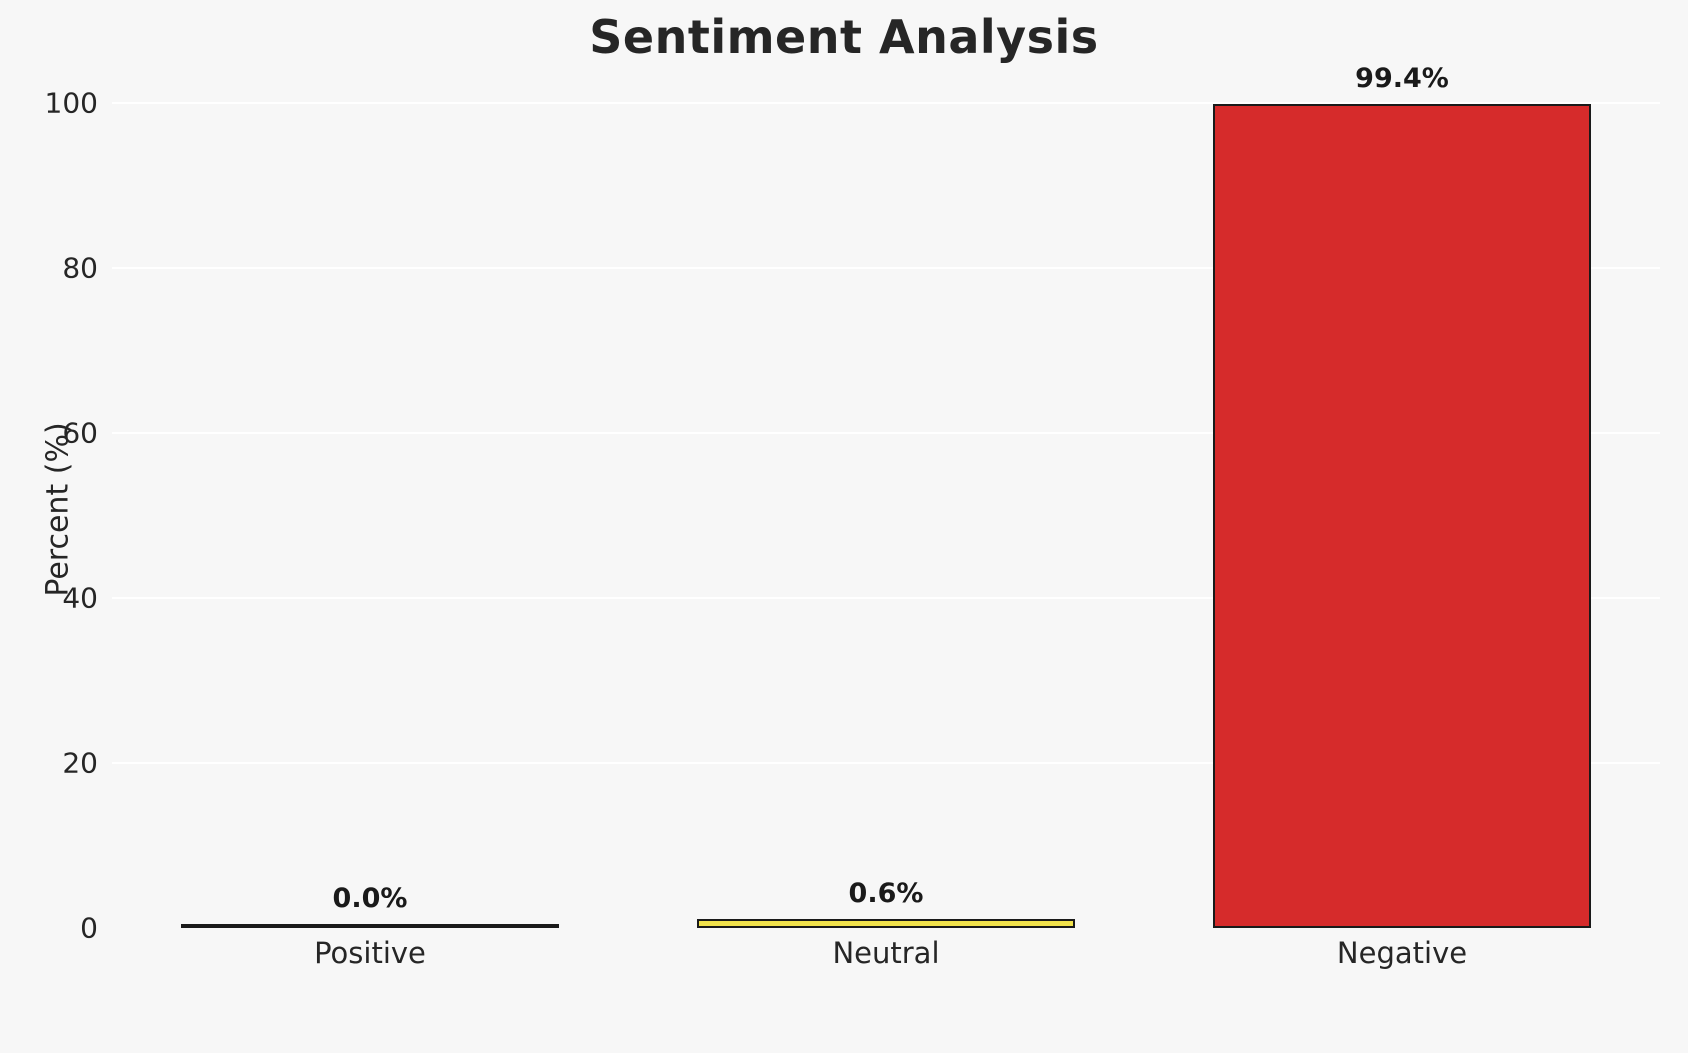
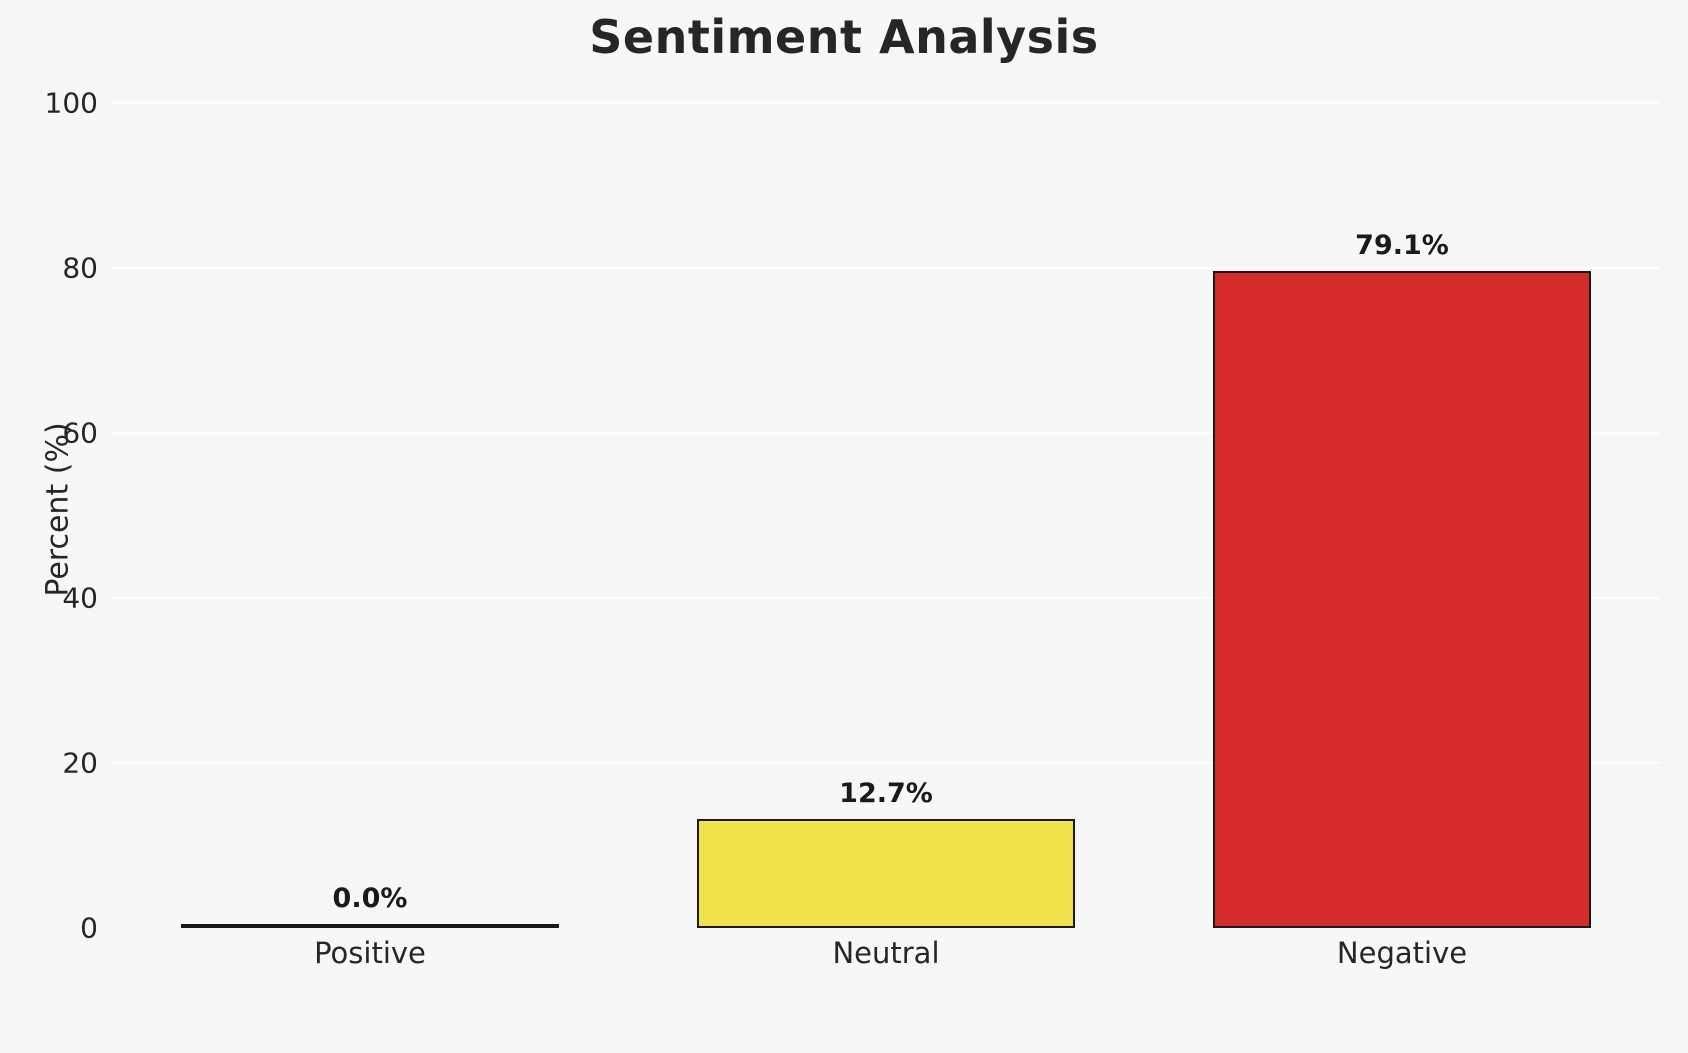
Neutral: 0.6% -> 12.7%
Negative: 99.4% -> 79.1%
